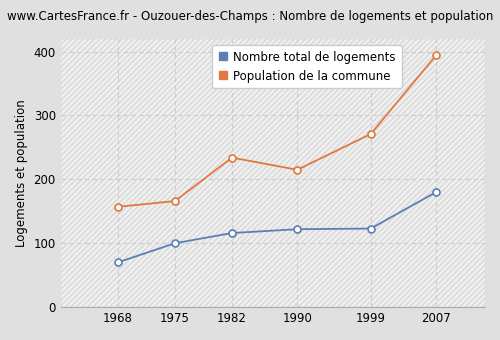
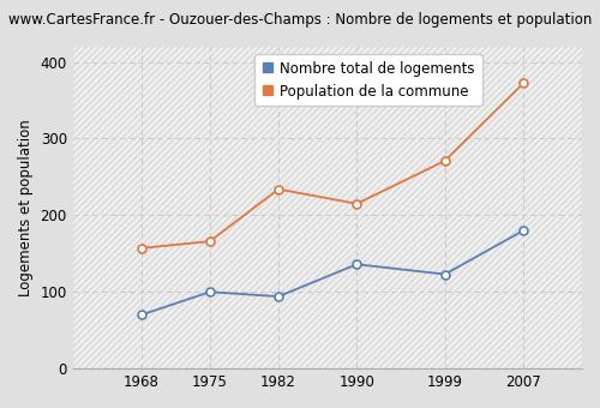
Nombre total de logements/1982: 116 -> 94
Nombre total de logements/1990: 122 -> 136
Population de la commune/2007: 394 -> 372
